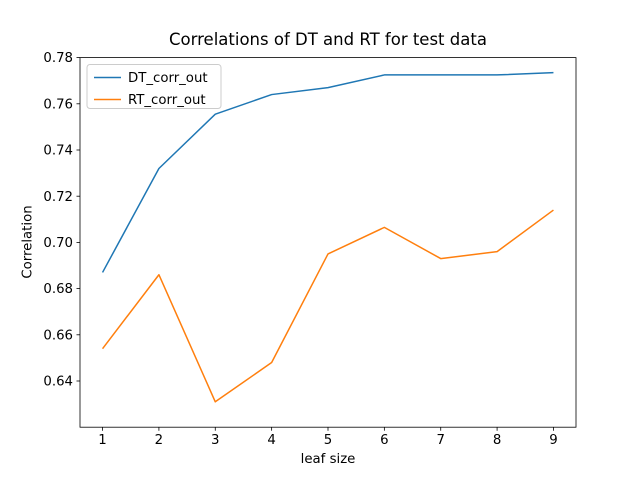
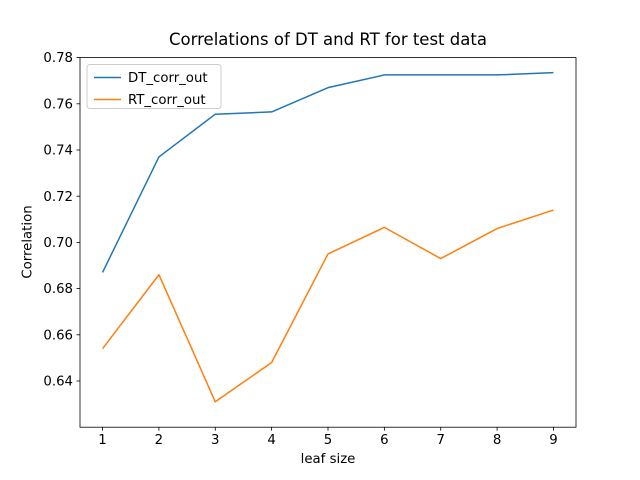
DT_corr_out/2: 0.732 -> 0.737
DT_corr_out/4: 0.764 -> 0.756
RT_corr_out/8: 0.696 -> 0.706
